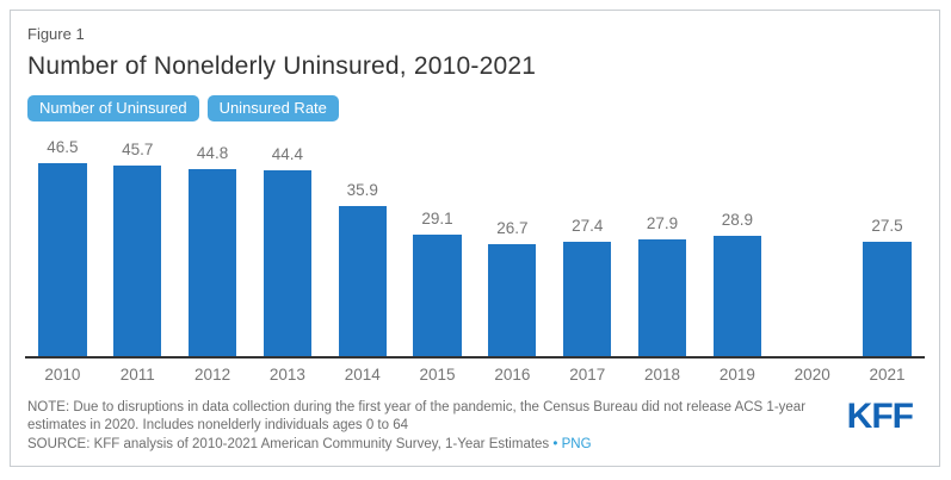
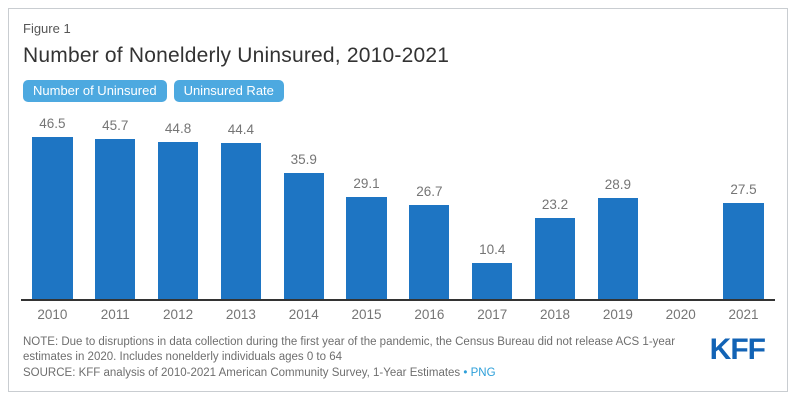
2017: 27.4 -> 10.4
2018: 27.9 -> 23.2
